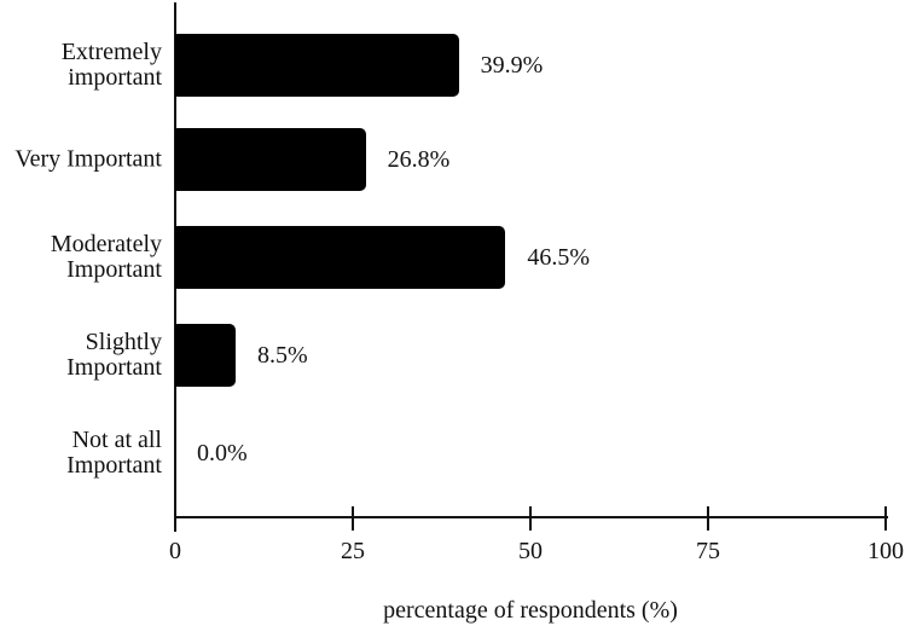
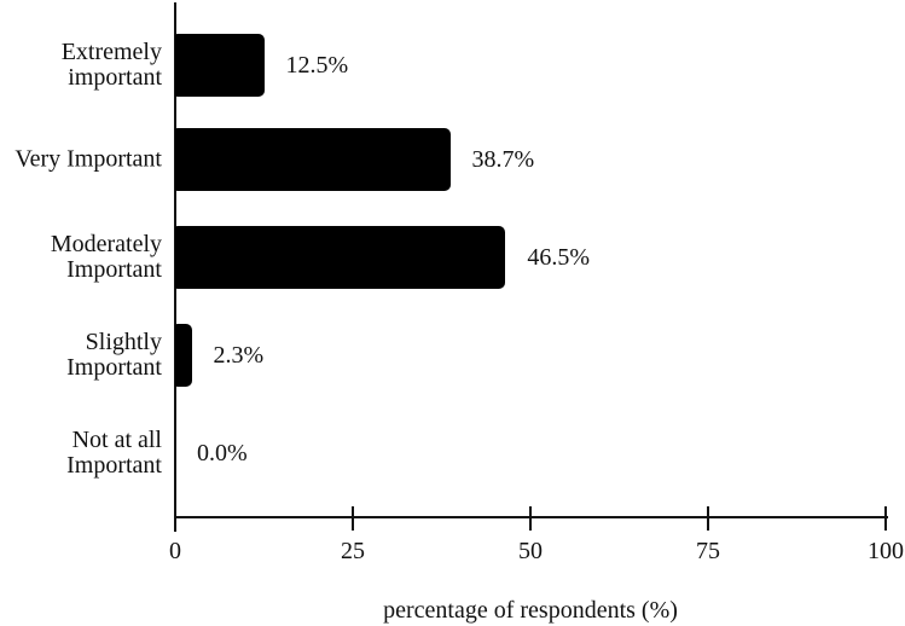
Extremely important: 39.9% -> 12.5%
Very Important: 26.8% -> 38.7%
Slightly Important: 8.5% -> 2.3%
